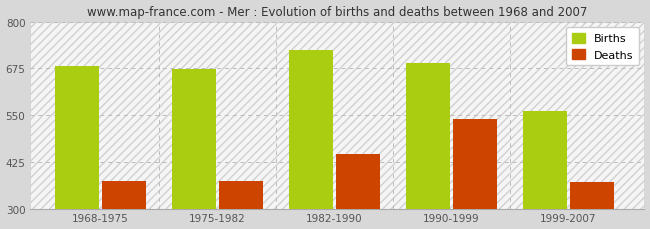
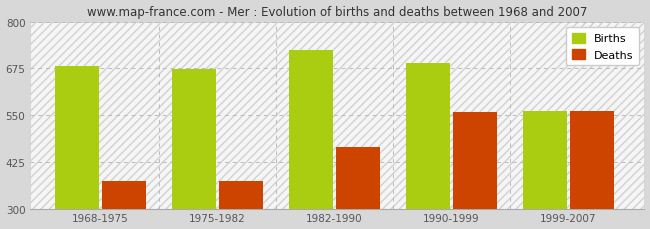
Deaths/1982-1990: 445 -> 465
Deaths/1990-1999: 540 -> 558
Deaths/1999-2007: 370 -> 562
